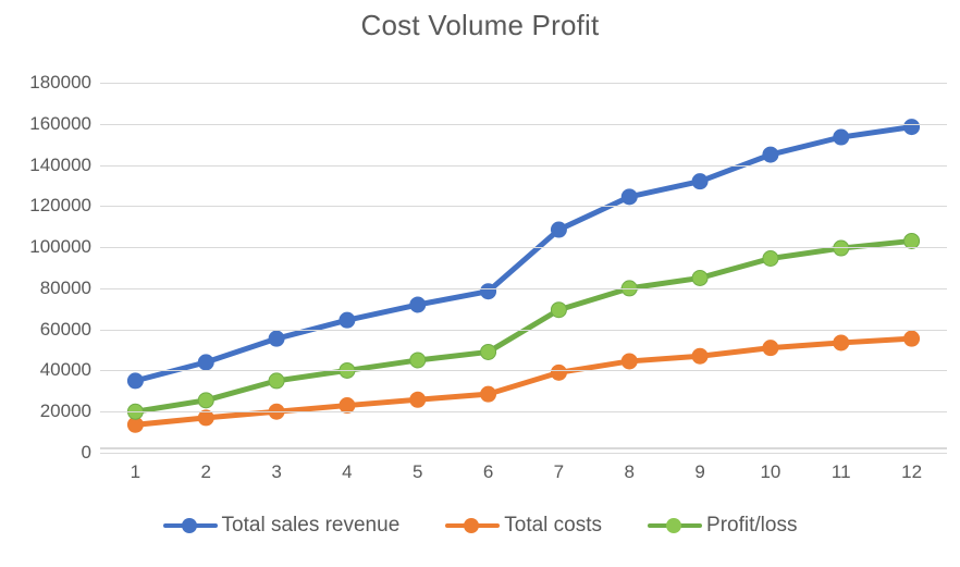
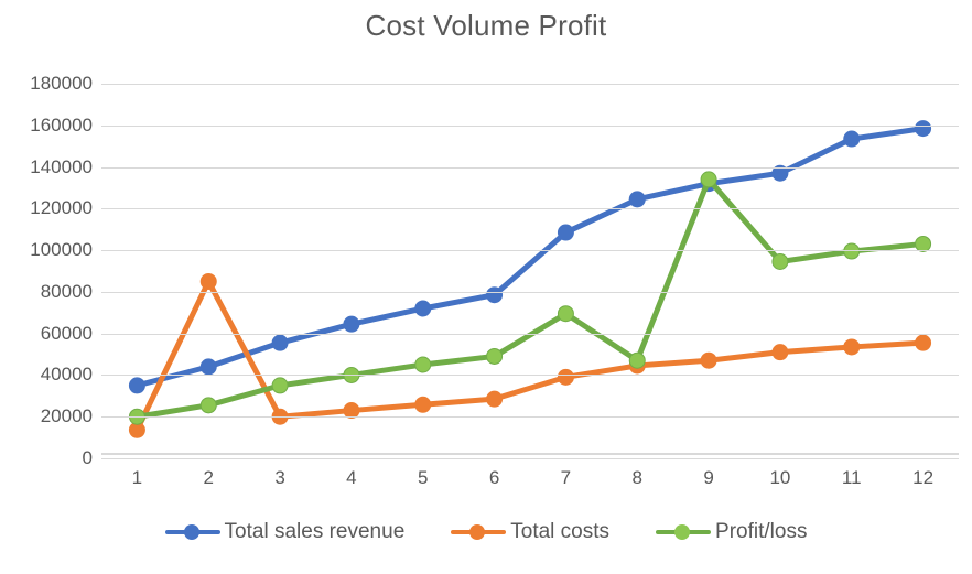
Total costs/2: 17000 -> 85000
Profit/loss/8: 80000 -> 47000
Profit/loss/9: 85000 -> 134000
Total sales revenue/10: 145000 -> 137000
